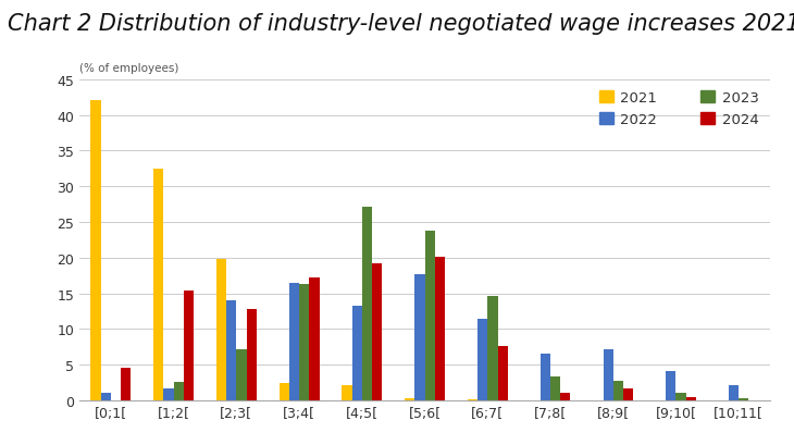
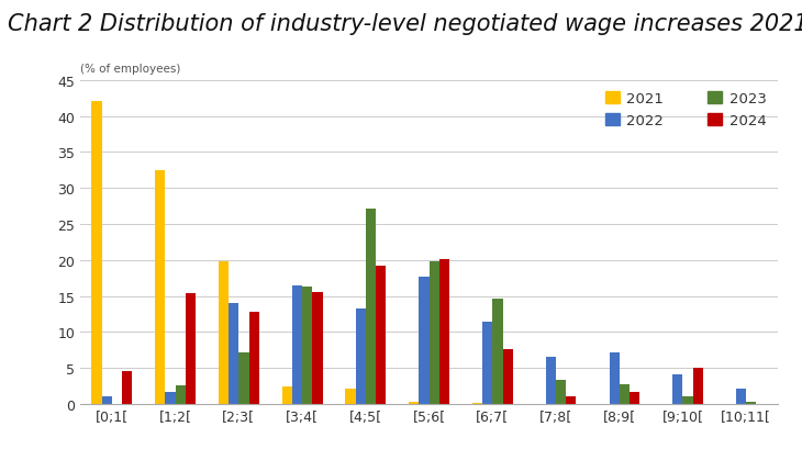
2024/[3;4[: 17.3 -> 15.6
2023/[5;6[: 23.8 -> 19.8
2024/[9;10[: 0.4 -> 5.0
